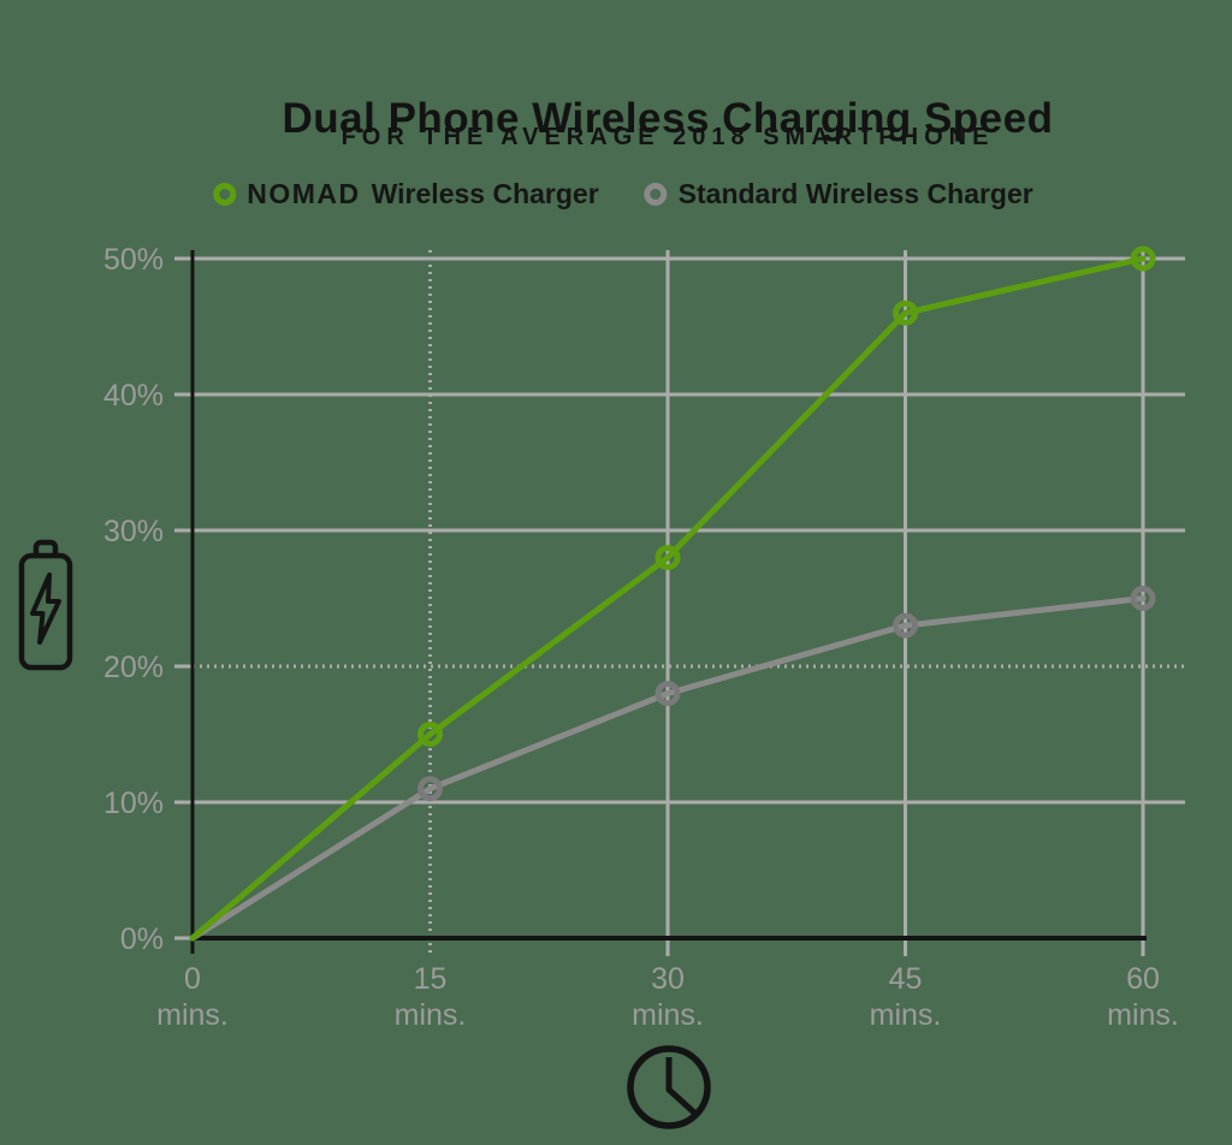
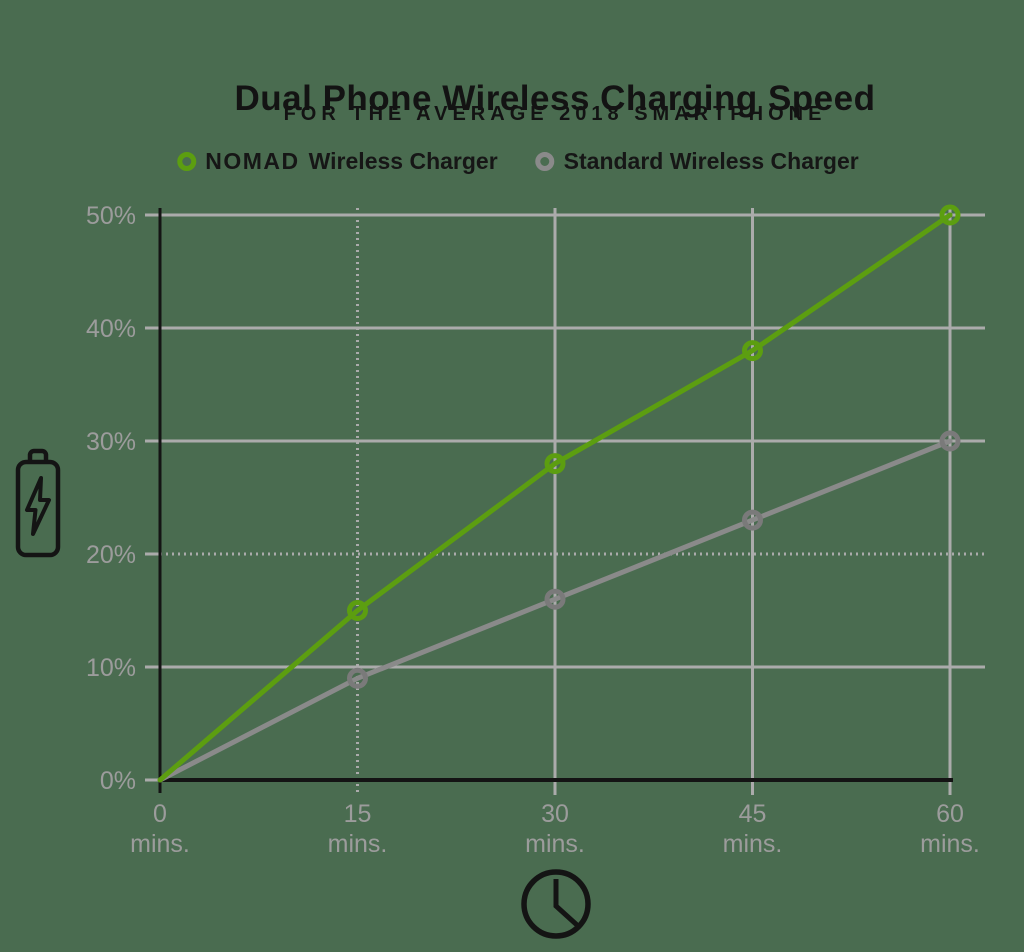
Standard Wireless Charger/15: 11% -> 9%
Standard Wireless Charger/30: 18% -> 16%
NOMAD Wireless Charger/45: 46% -> 38%
Standard Wireless Charger/60: 25% -> 30%
